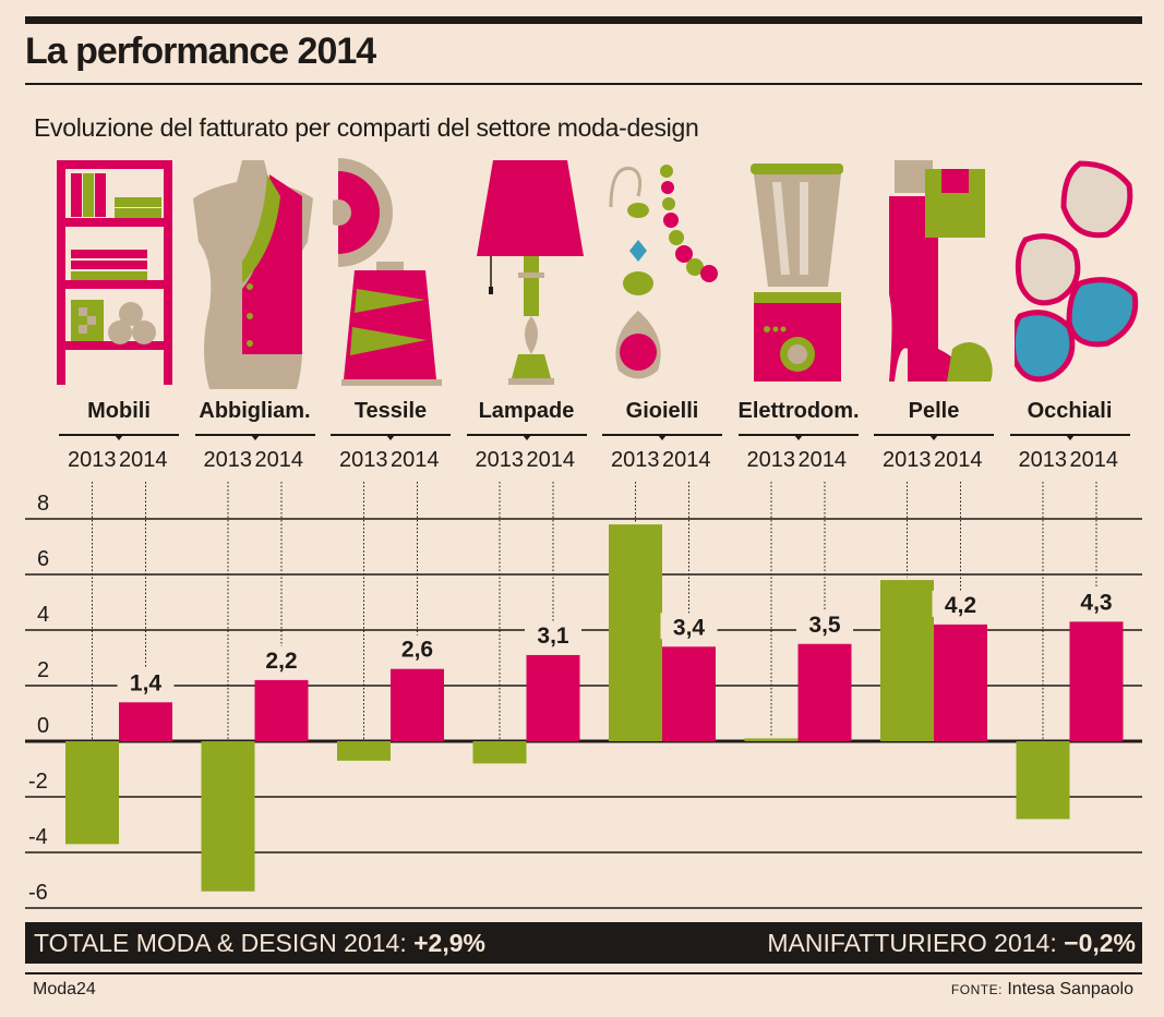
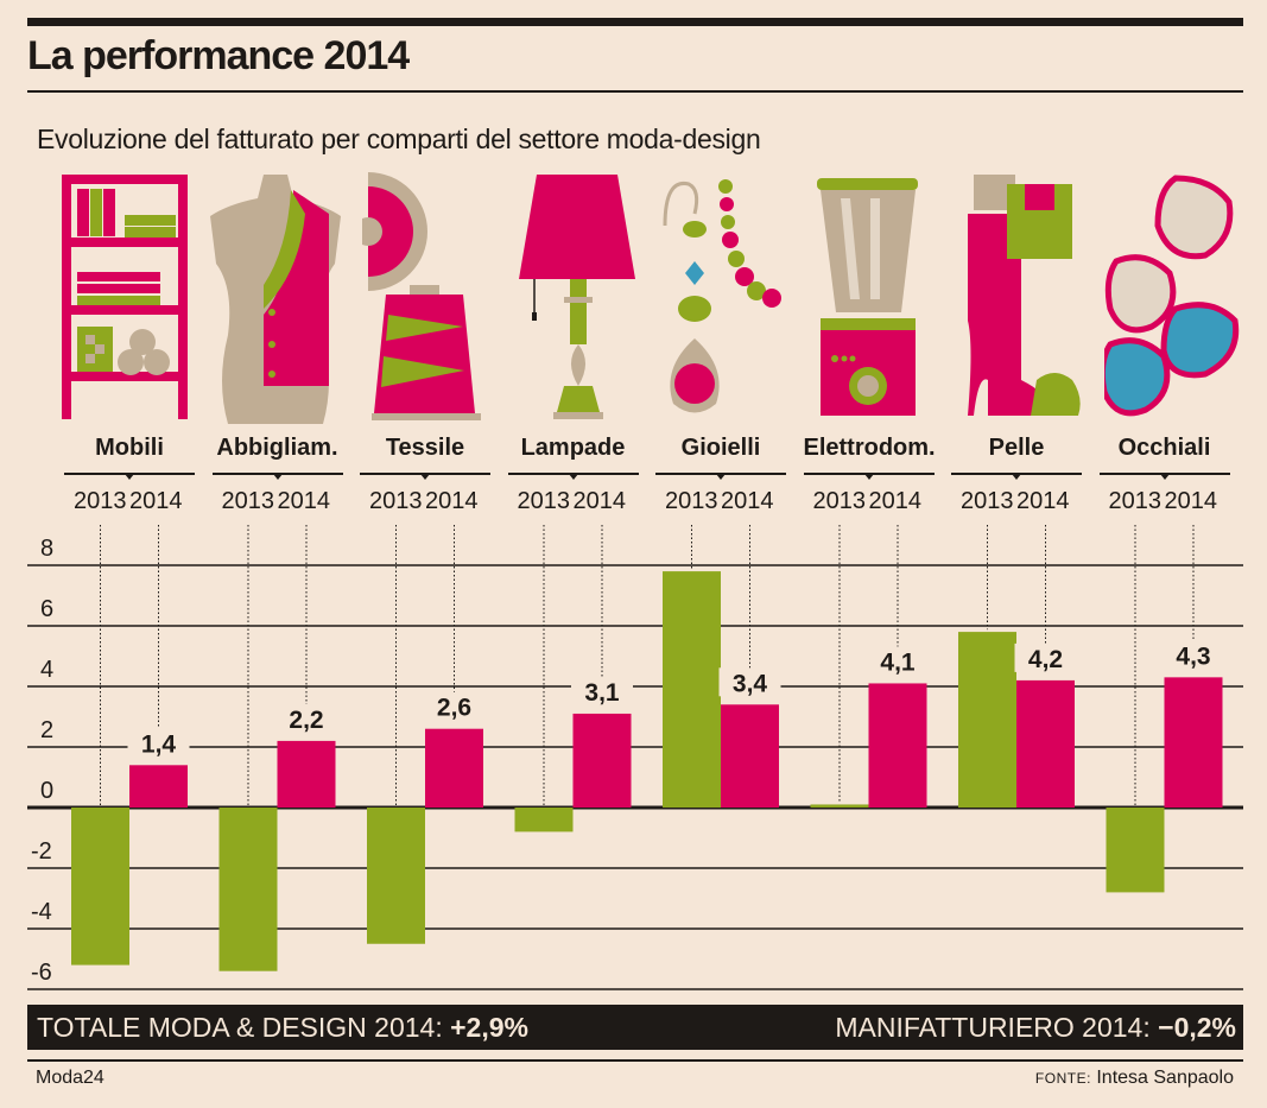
2013/Mobili: -3.7 -> -5.2
2013/Tessile: -0.7 -> -4.5
2014/Elettrodom.: 3,5 -> 4,1
